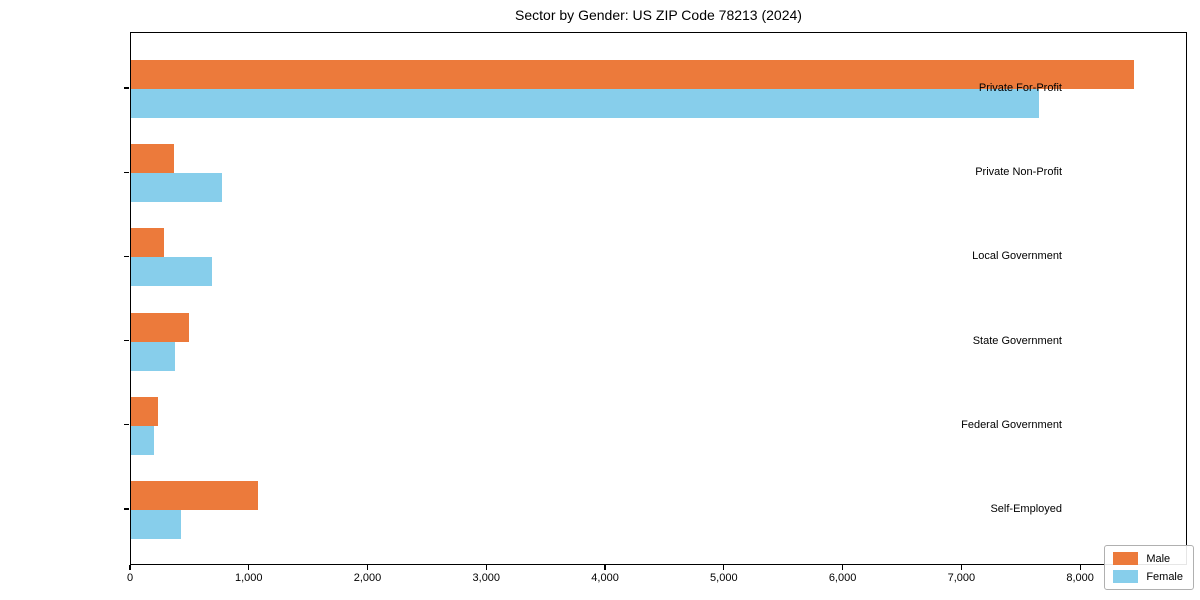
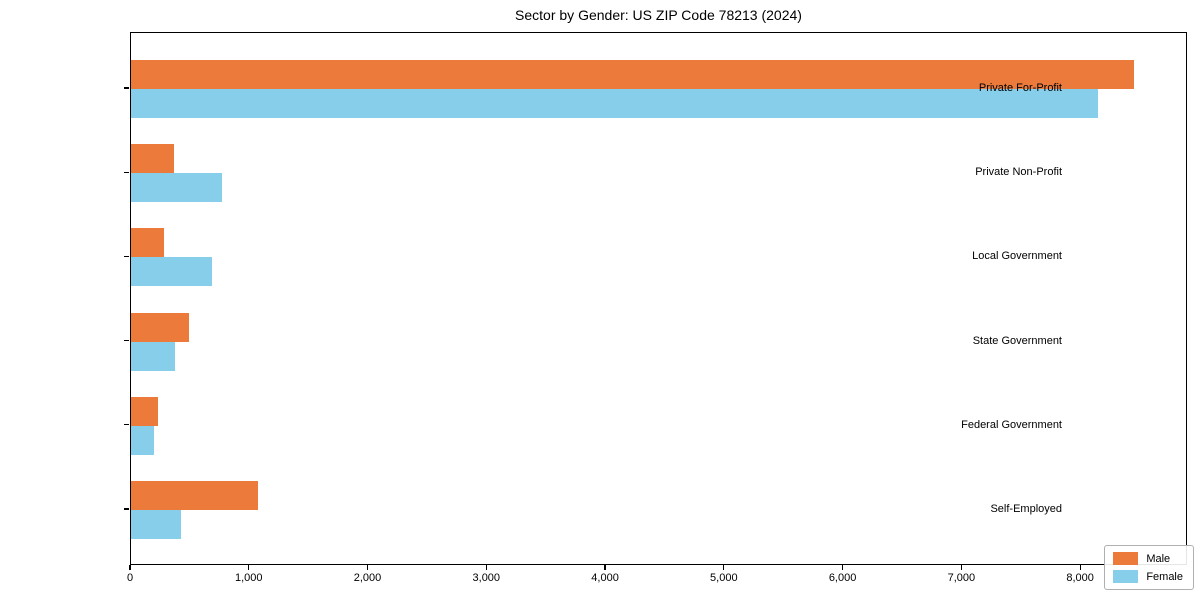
Female/Private For-Profit: 7660 -> 8160
